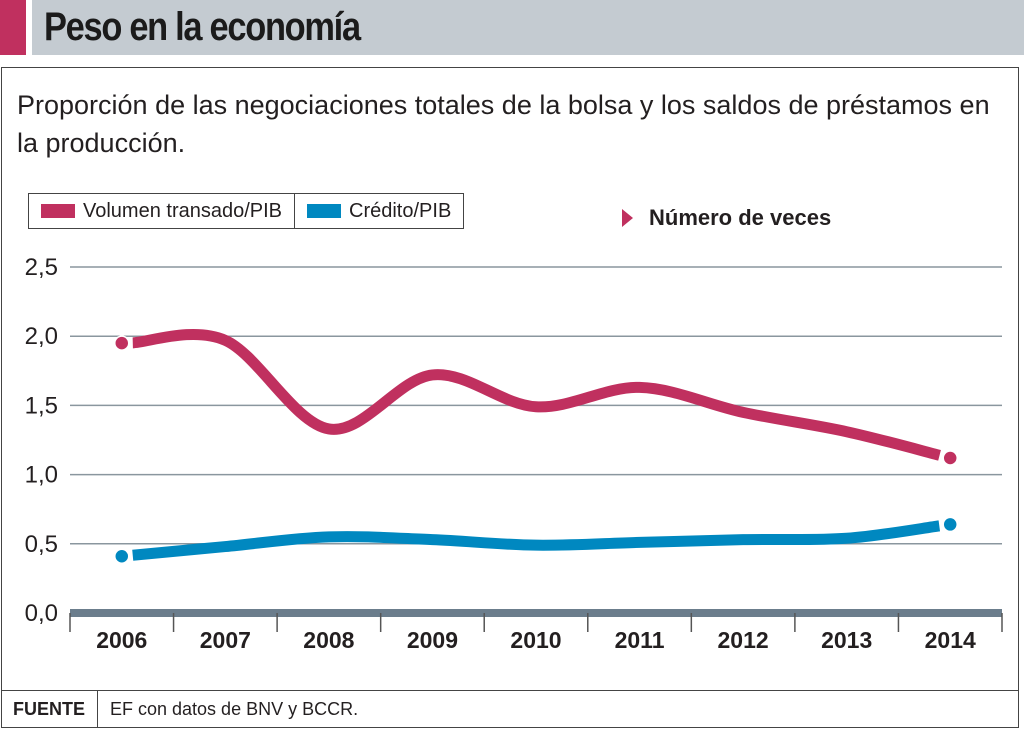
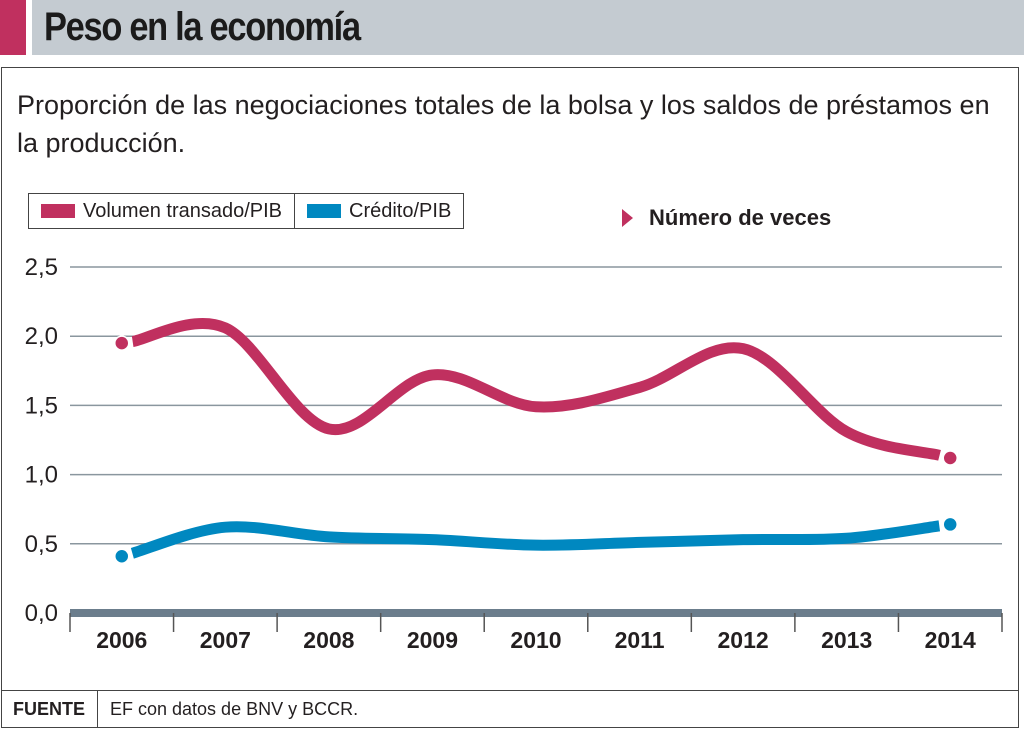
Volumen transado/PIB/2007: 1,97 -> 2,06
Crédito/PIB/2007: 0,48 -> 0,62
Volumen transado/PIB/2012: 1,45 -> 1,91
